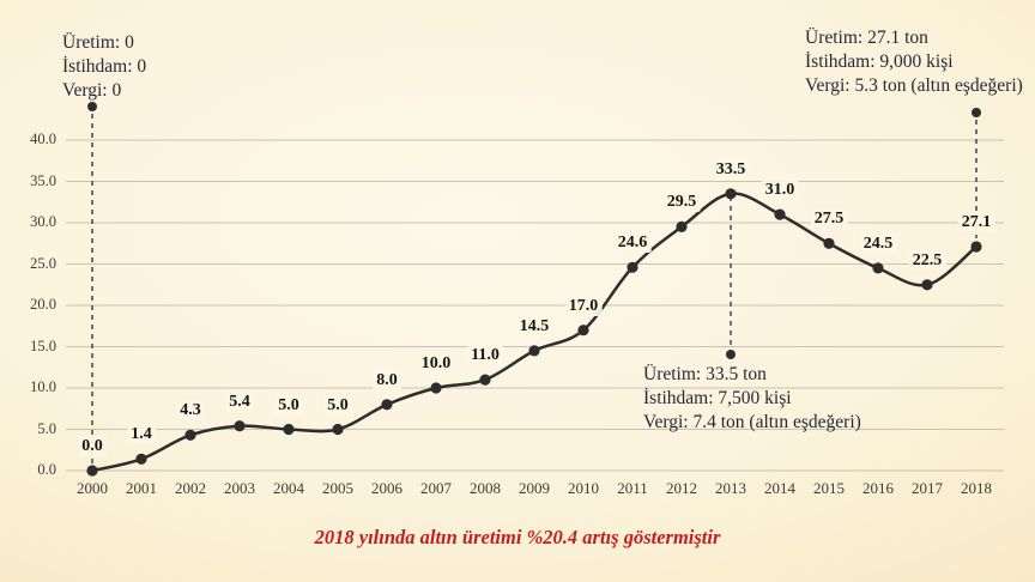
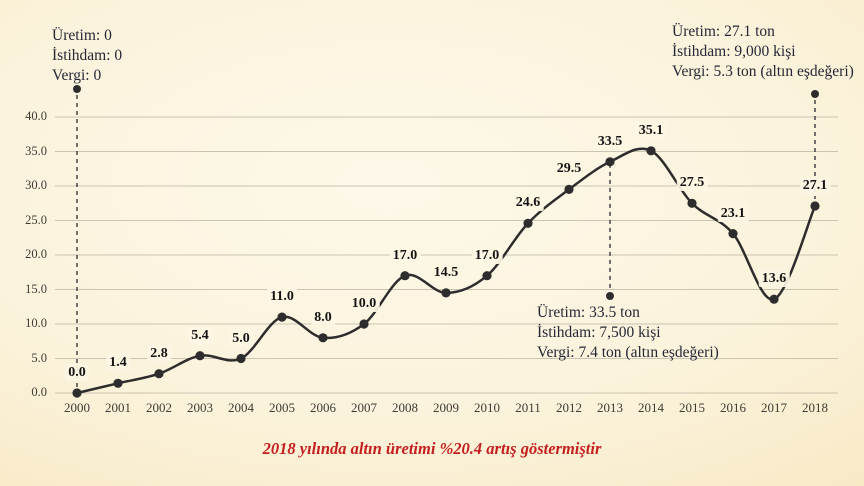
2002: 4.3 -> 2.8
2005: 5.0 -> 11.0
2008: 11.0 -> 17.0
2014: 31.0 -> 35.1
2016: 24.5 -> 23.1
2017: 22.5 -> 13.6
